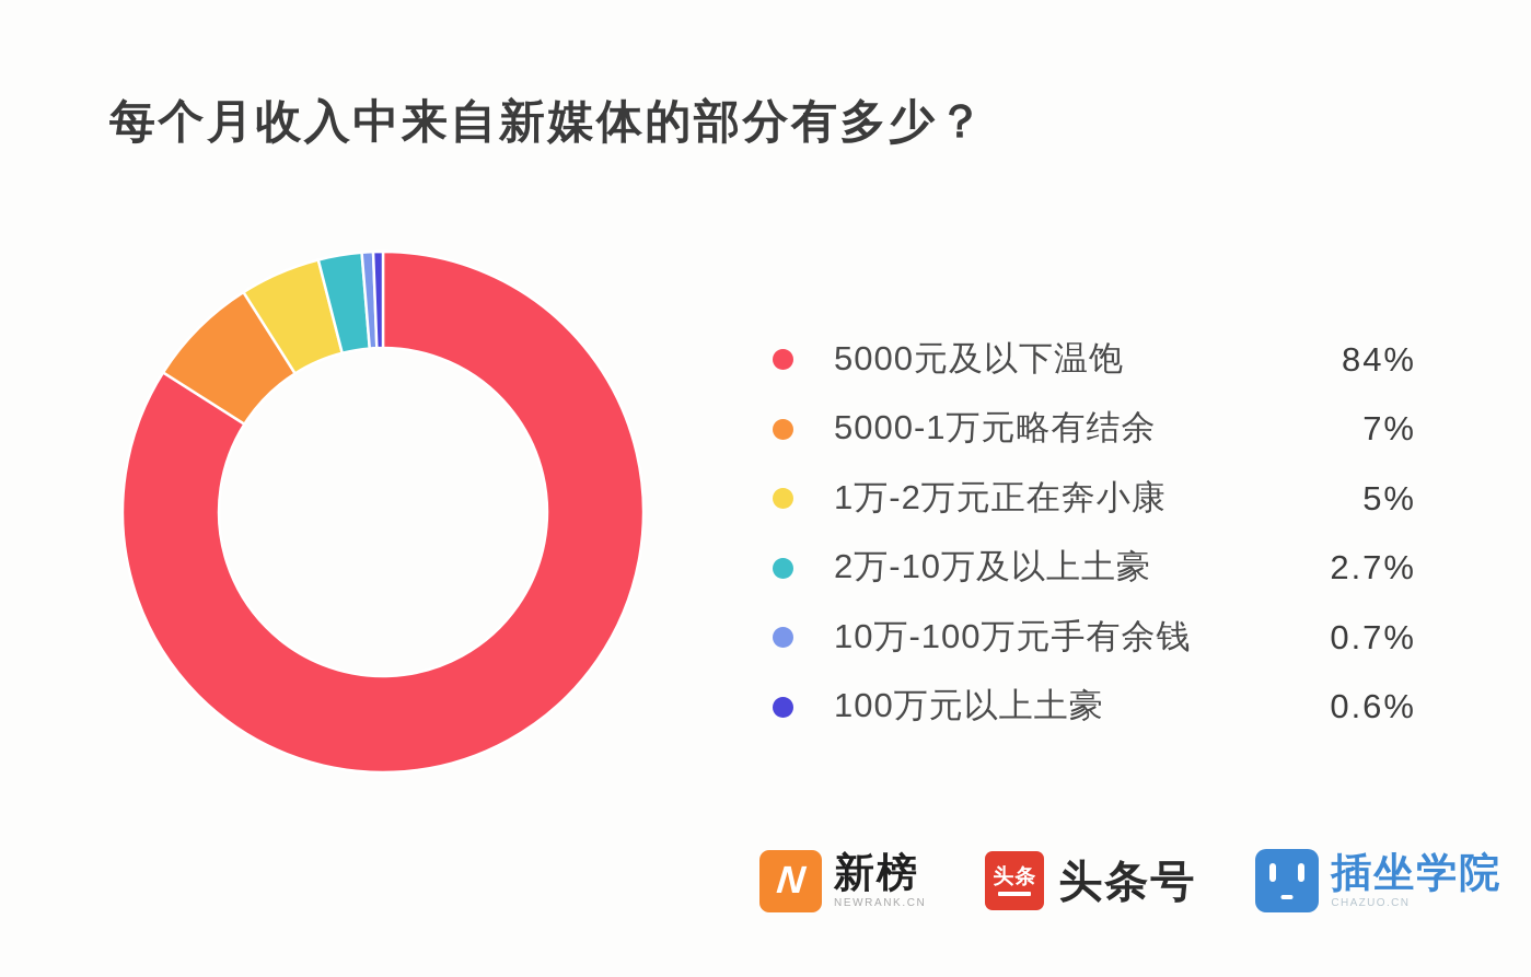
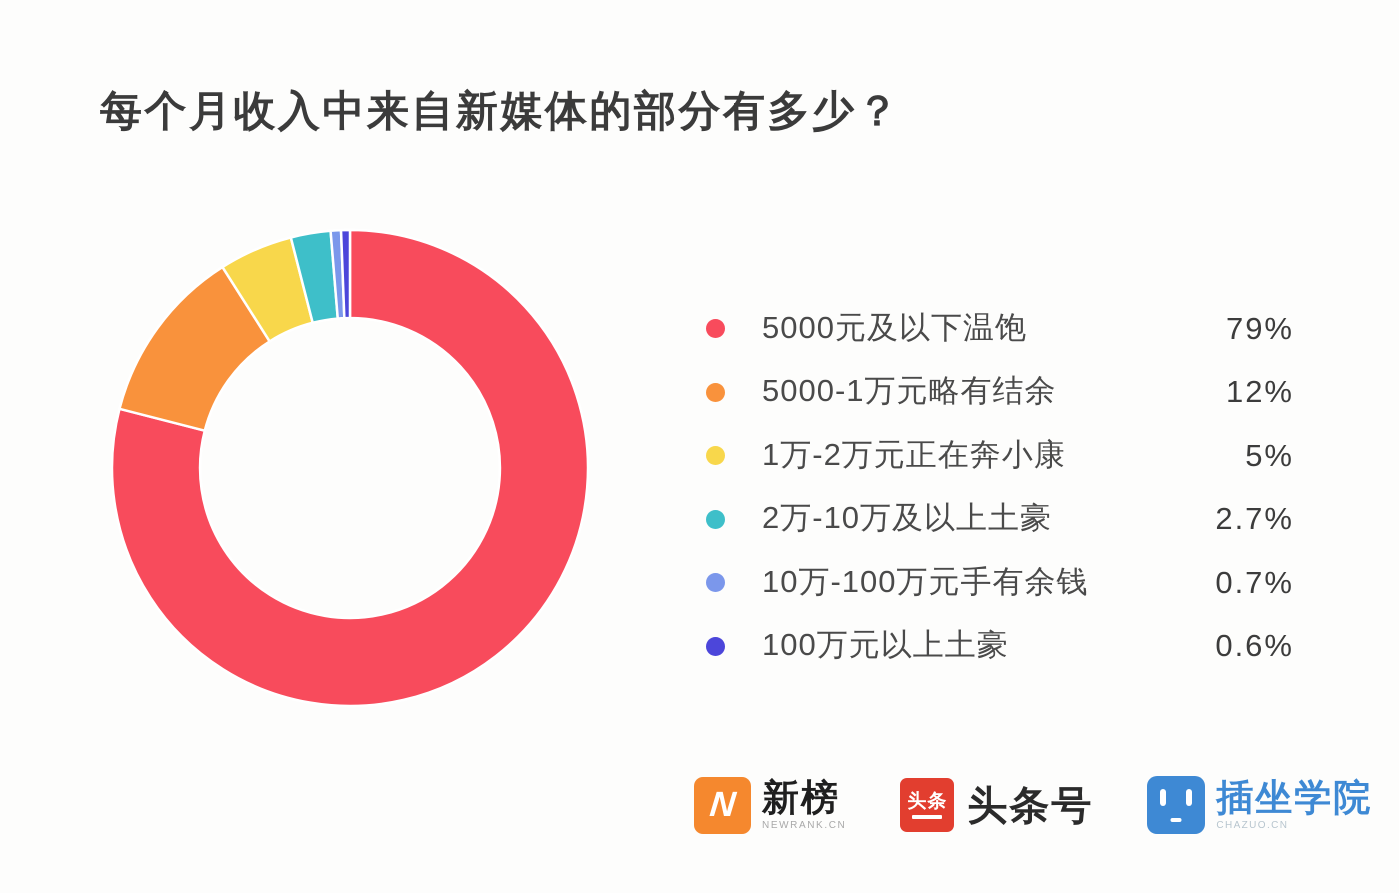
5000元及以下温饱: 84% -> 79%
5000-1万元略有结余: 7% -> 12%
